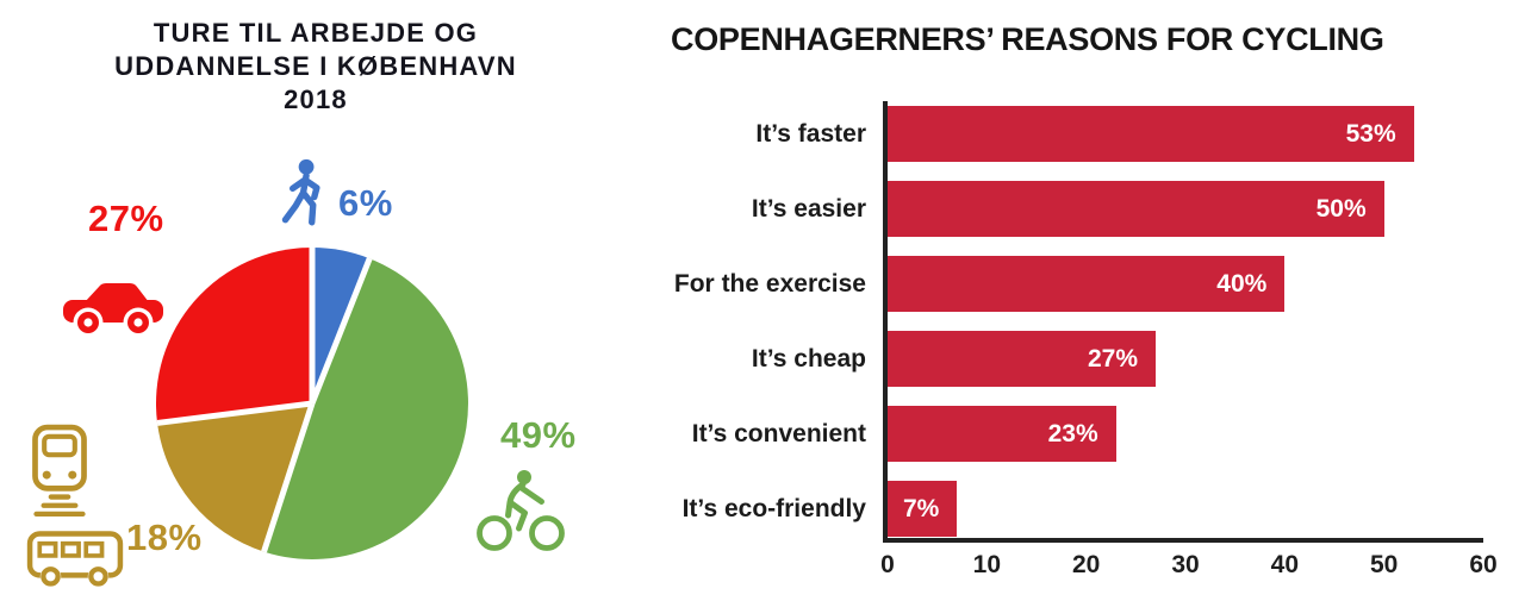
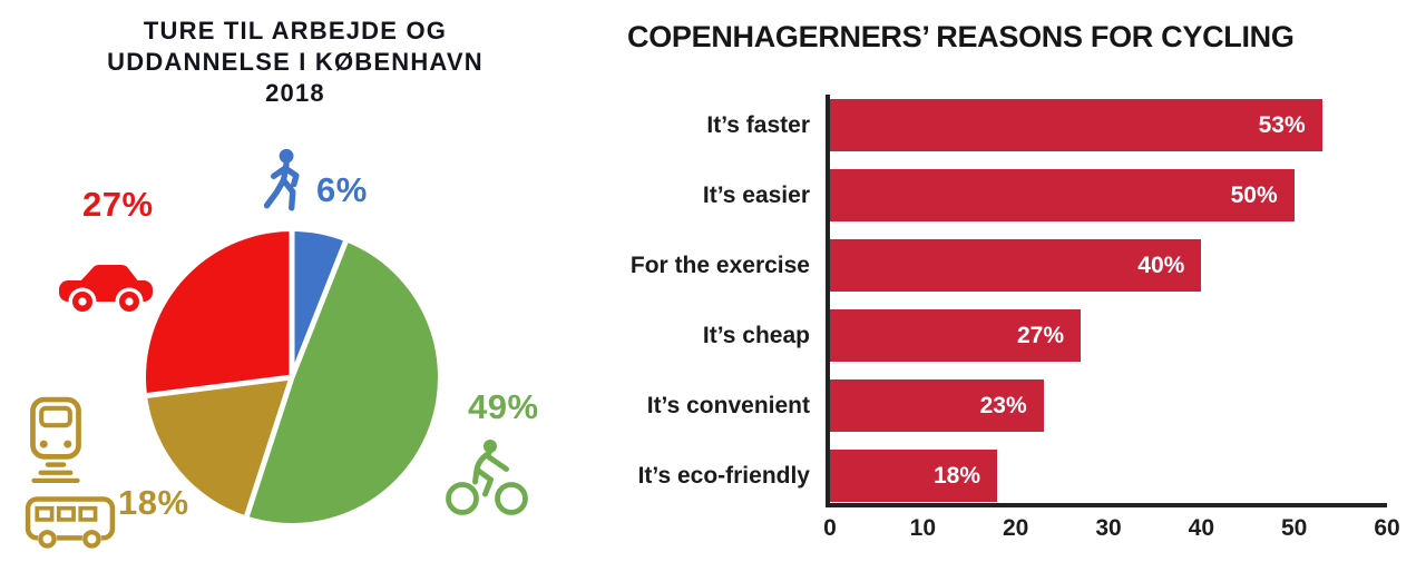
COPENHAGERNERS’ REASONS FOR CYCLING/It’s eco-friendly: 7% -> 18%
